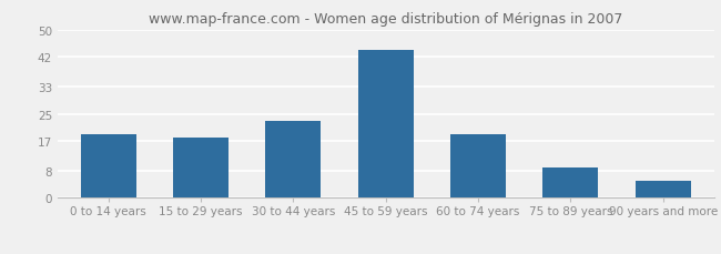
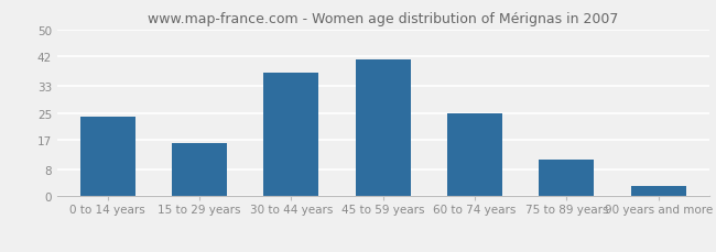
0 to 14 years: 19 -> 24
15 to 29 years: 18 -> 16
30 to 44 years: 23 -> 37
45 to 59 years: 44 -> 41
60 to 74 years: 19 -> 25
75 to 89 years: 9 -> 11
90 years and more: 5 -> 3
